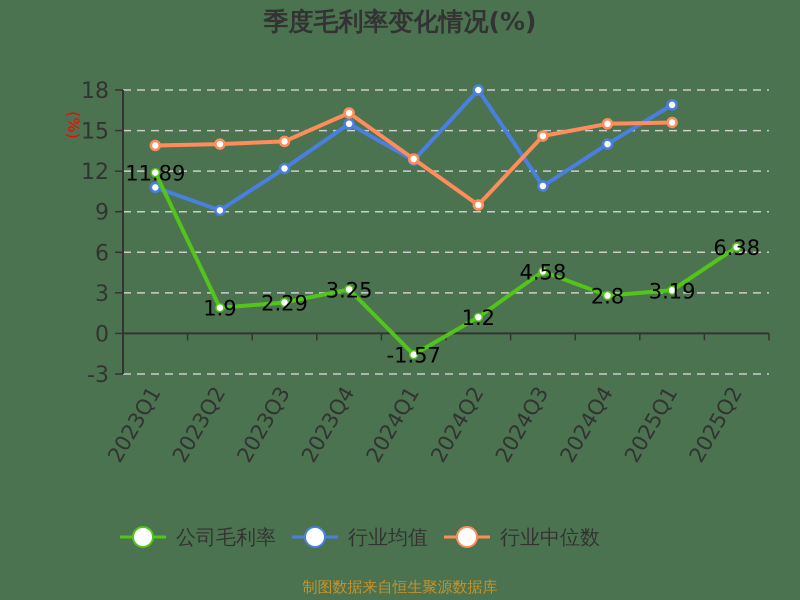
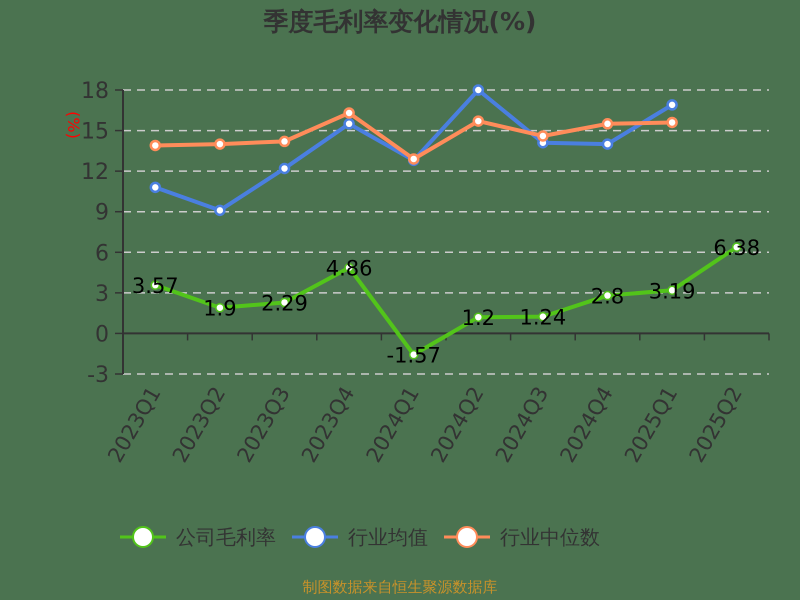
公司毛利率/2023Q1: 11.89 -> 3.57
公司毛利率/2023Q4: 3.25 -> 4.86
行业中位数/2024Q2: 9.5 -> 15.7
公司毛利率/2024Q3: 4.58 -> 1.24
行业均值/2024Q3: 10.9 -> 14.1
